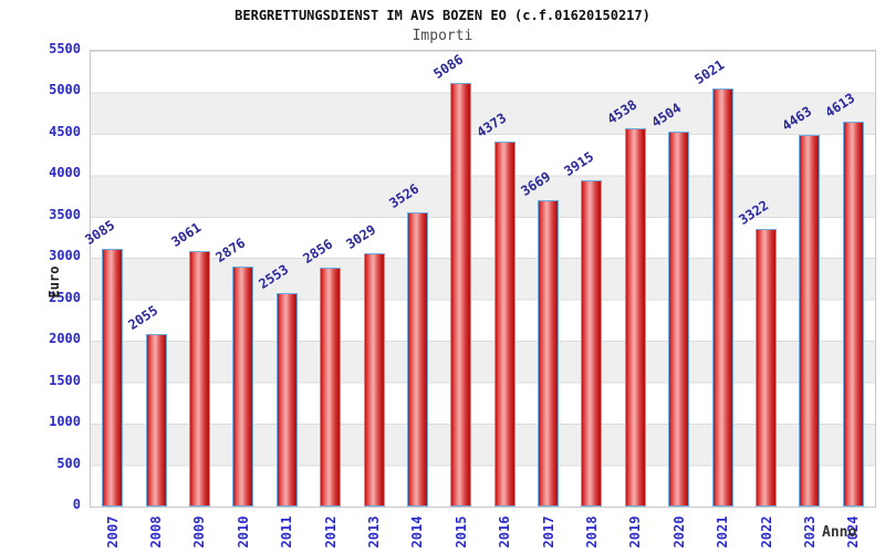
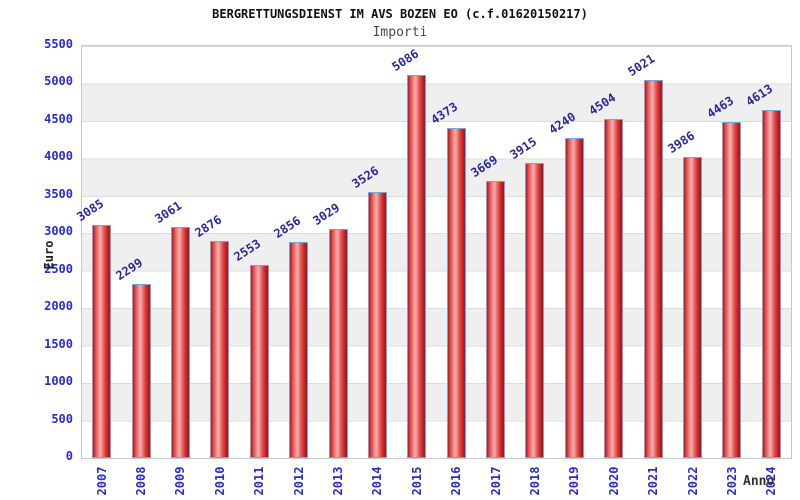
2008: 2055 -> 2299
2019: 4538 -> 4240
2022: 3322 -> 3986
